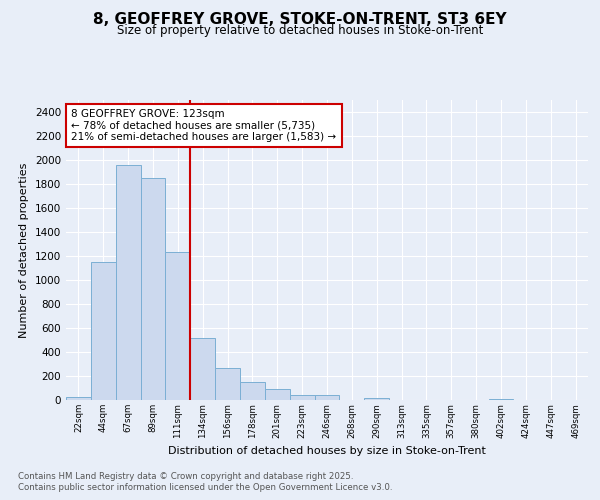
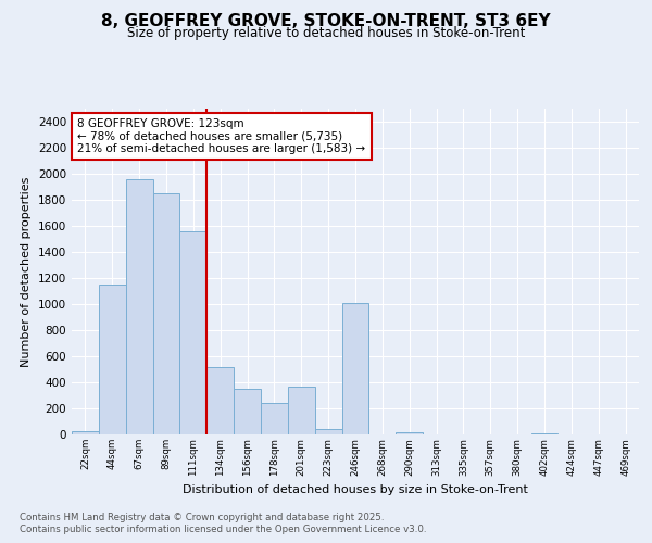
111sqm: 1230 -> 1560
156sqm: 270 -> 350
178sqm: 150 -> 240
201sqm: 90 -> 370
246sqm: 40 -> 1010
